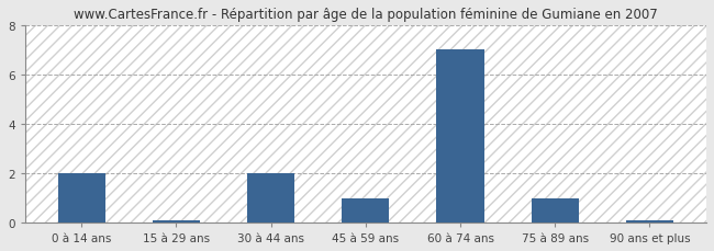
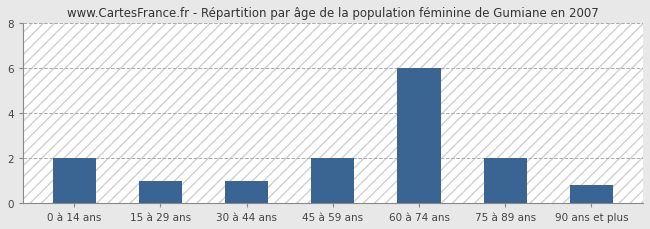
15 à 29 ans: 0.1 -> 1.0
30 à 44 ans: 2.0 -> 1.0
45 à 59 ans: 1.0 -> 2.0
60 à 74 ans: 7.0 -> 6.0
75 à 89 ans: 1.0 -> 2.0
90 ans et plus: 0.1 -> 0.8
